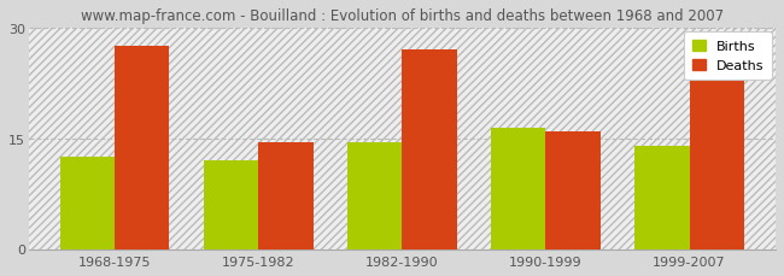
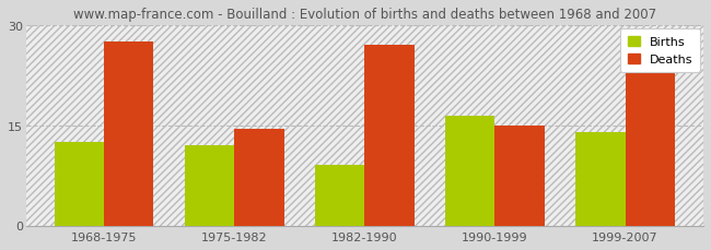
Births/1982-1990: 14.5 -> 9.0
Deaths/1990-1999: 16.0 -> 15.0
